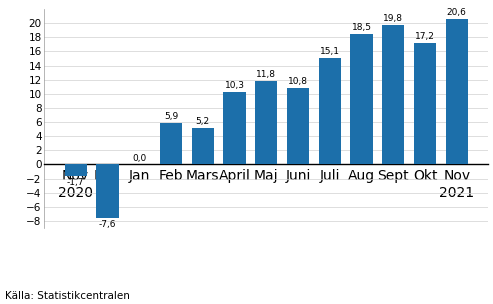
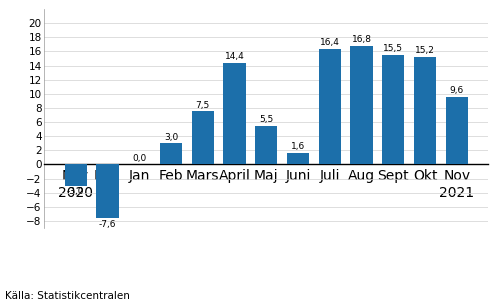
Nov 2020: -1.7 -> -3.0
Feb: 5,9 -> 3,0
Mars: 5,2 -> 7,5
April: 10,3 -> 14,4
Maj: 11,8 -> 5,5
Juni: 10,8 -> 1,6
Juli: 15,1 -> 16,4
Aug: 18,5 -> 16,8
Sept: 19,8 -> 15,5
Okt: 17,2 -> 15,2
Nov 2021: 20,6 -> 9,6
